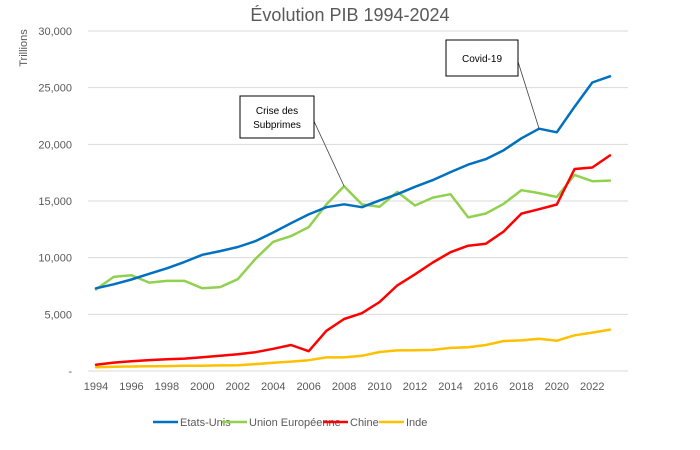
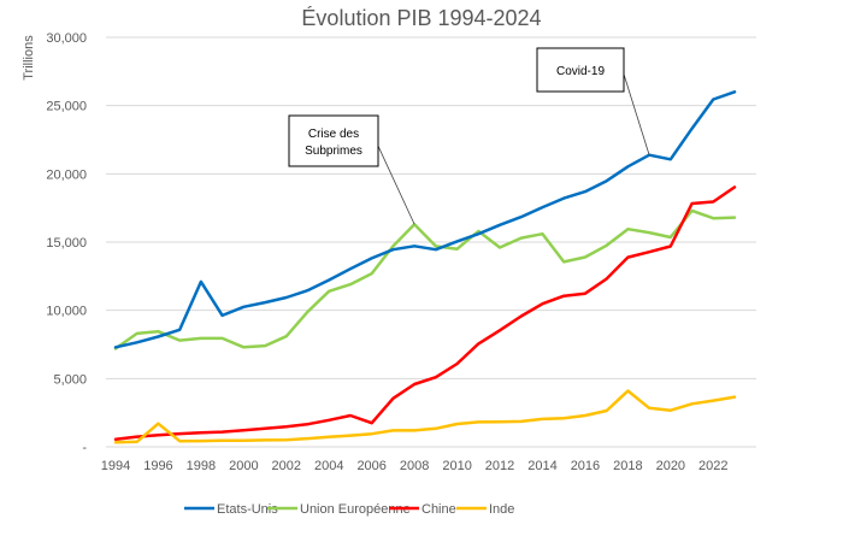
Inde/1996: 400 -> 1700
Etats-Unis/1998: 9100 -> 12100
Inde/2018: 2700 -> 4100
